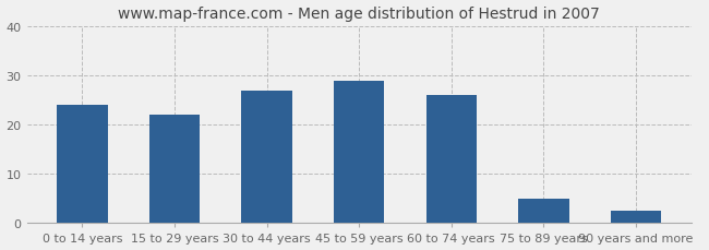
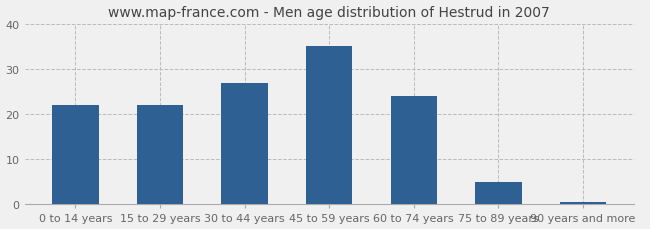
0 to 14 years: 24.0 -> 22.0
45 to 59 years: 29.0 -> 35.0
60 to 74 years: 26.0 -> 24.0
90 years and more: 2.5 -> 0.5
